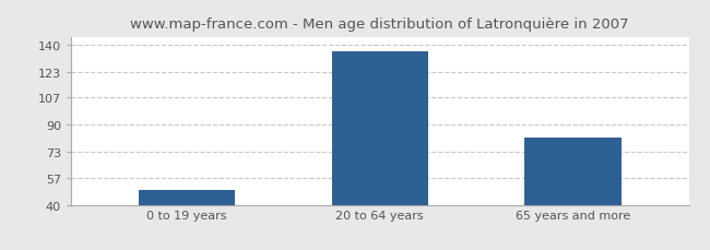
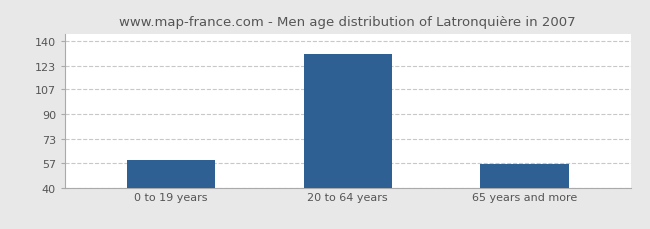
0 to 19 years: 49 -> 59
20 to 64 years: 136 -> 131
65 years and more: 82 -> 56
